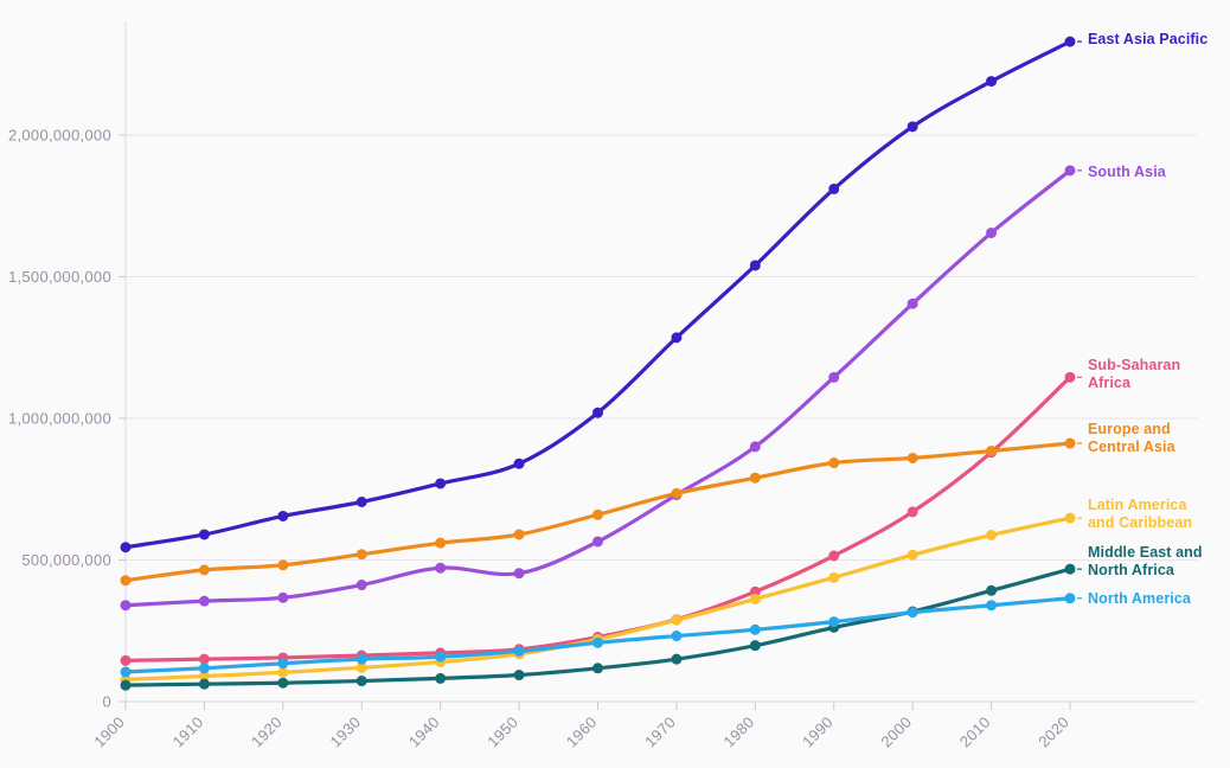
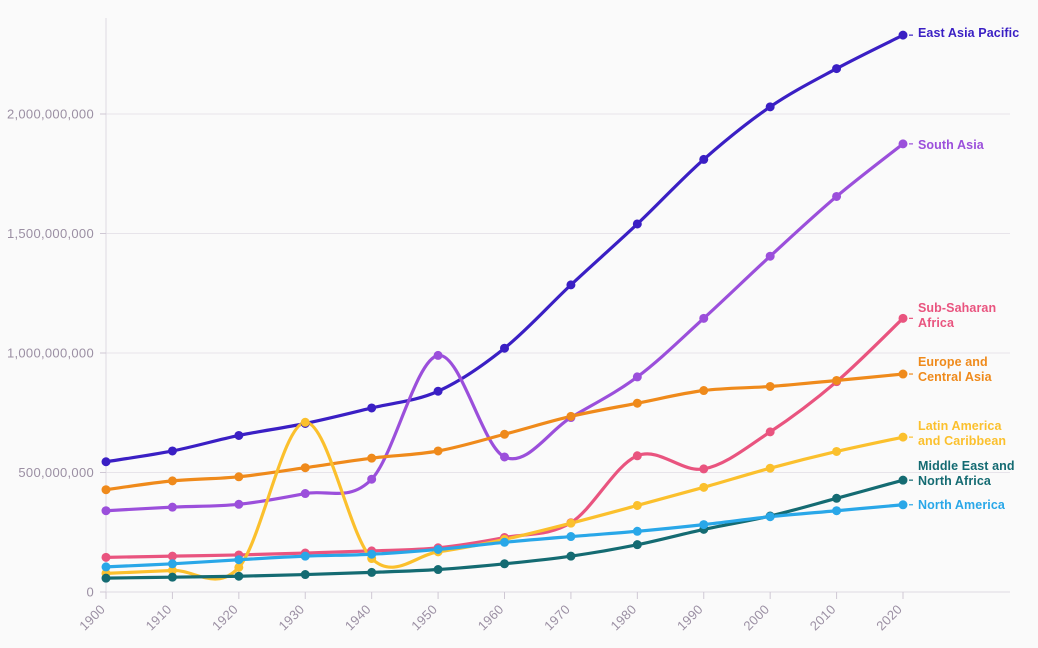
Latin America and Caribbean/1930: 120000000 -> 710000000
South Asia/1950: 450000000 -> 990000000
Sub-Saharan Africa/1980: 390000000 -> 570000000
